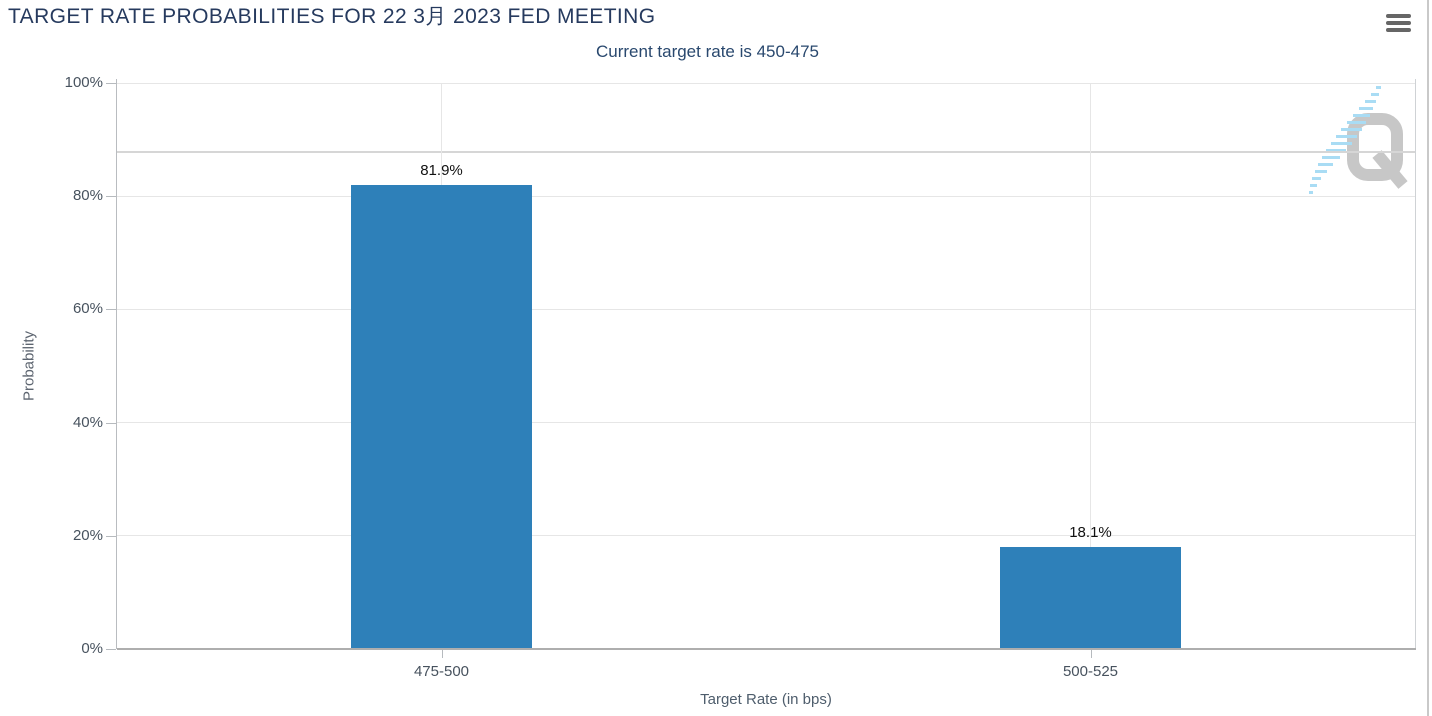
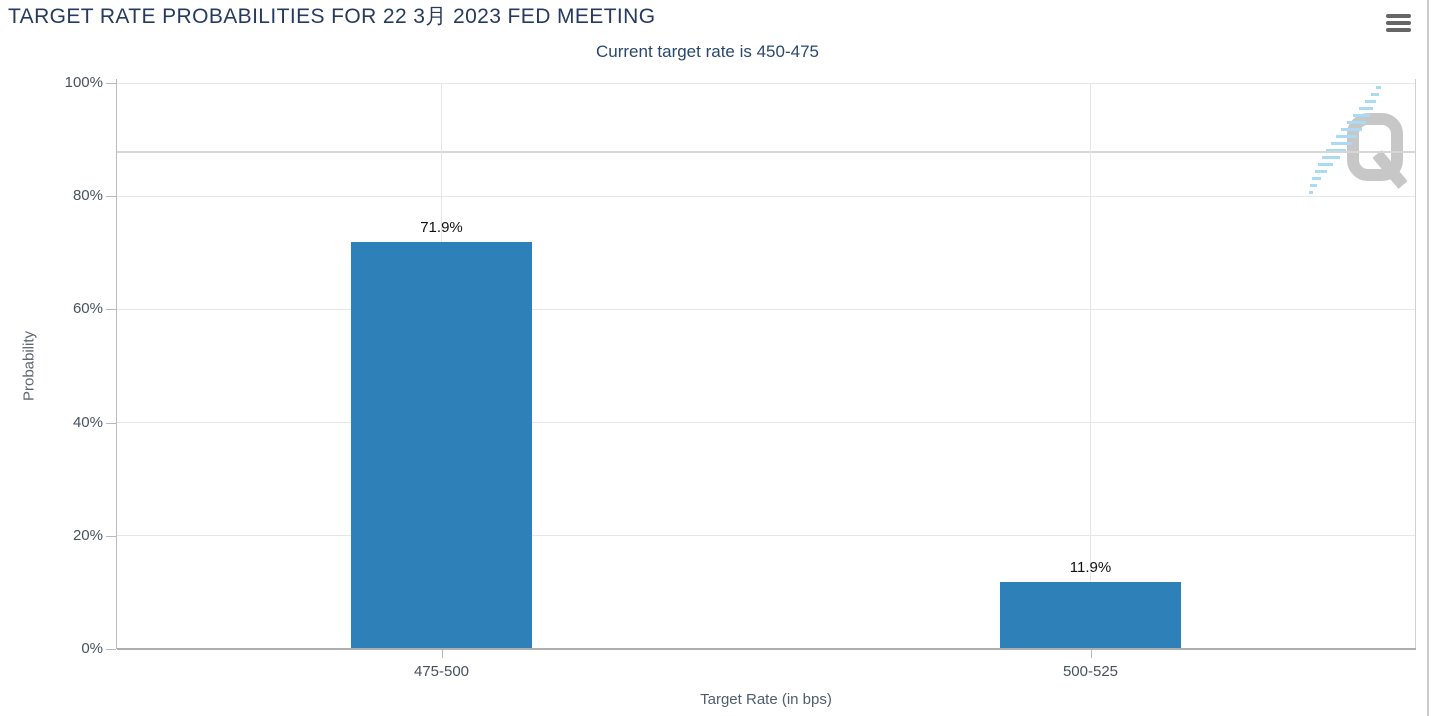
475-500: 81.9% -> 71.9%
500-525: 18.1% -> 11.9%
